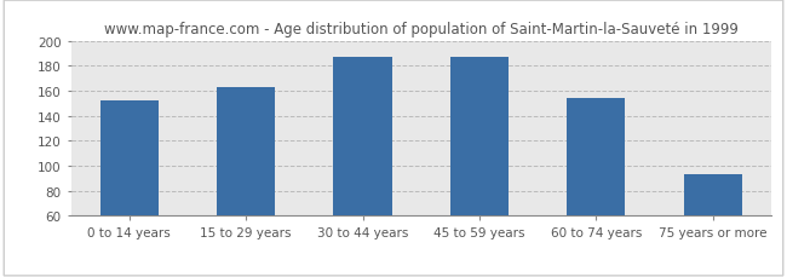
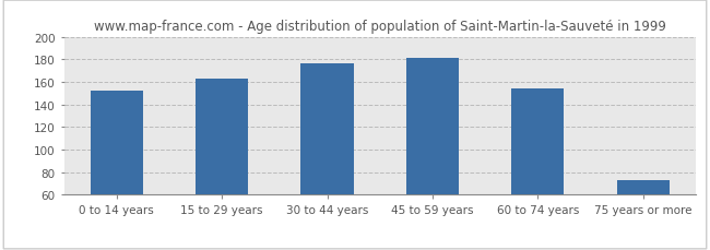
30 to 44 years: 187 -> 176
45 to 59 years: 187 -> 181
75 years or more: 93 -> 73
